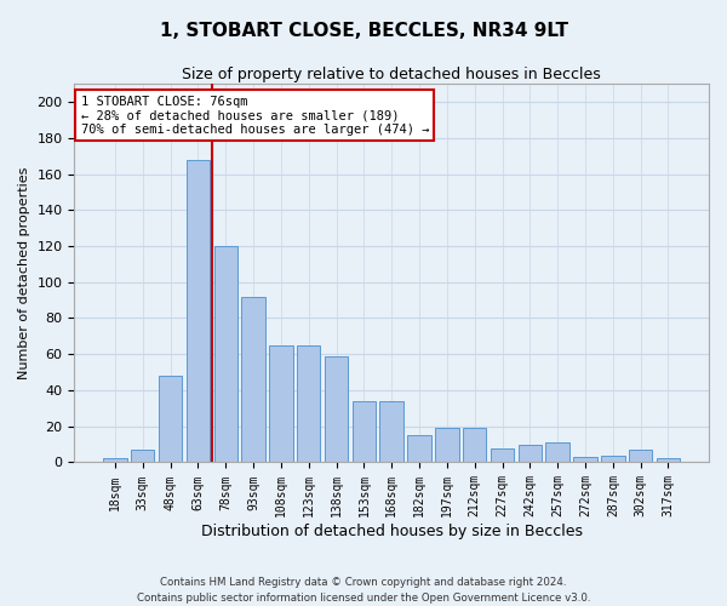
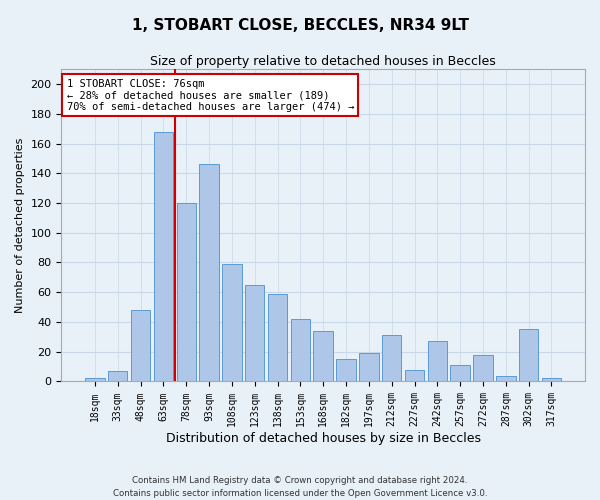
93sqm: 92 -> 146
108sqm: 65 -> 79
153sqm: 34 -> 42
212sqm: 19 -> 31
242sqm: 10 -> 27
272sqm: 3 -> 18
302sqm: 7 -> 35
